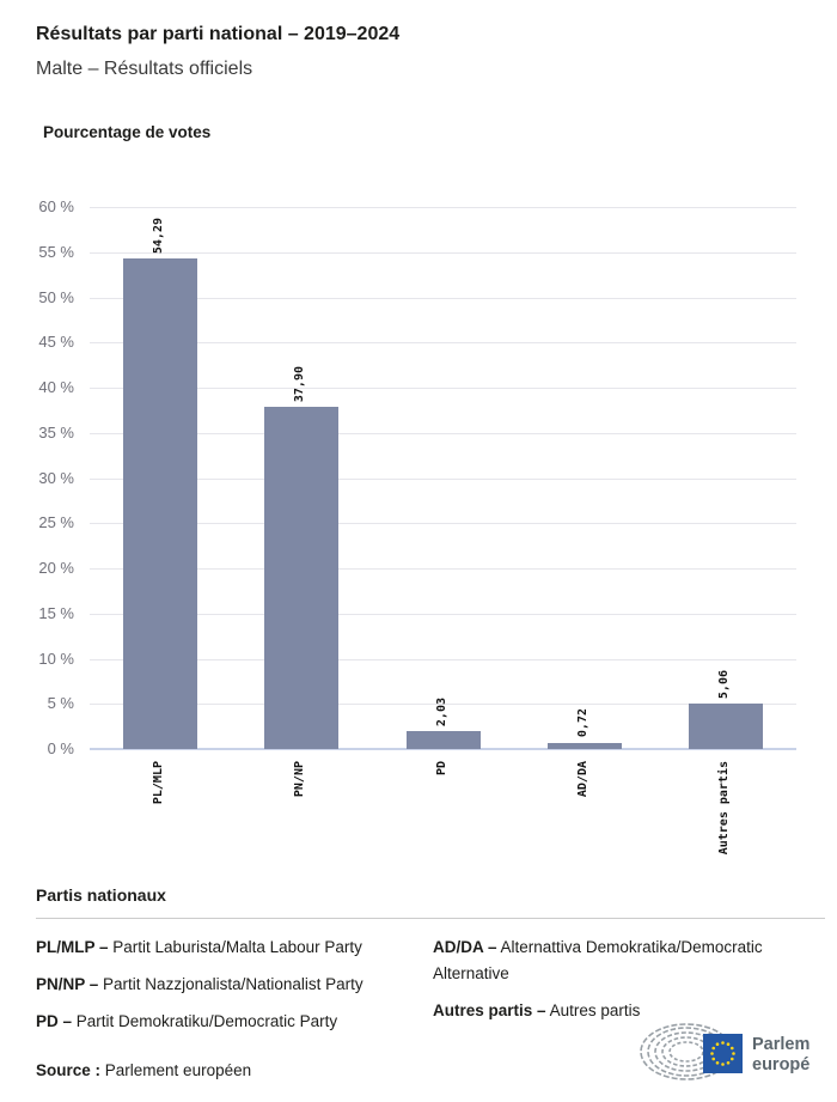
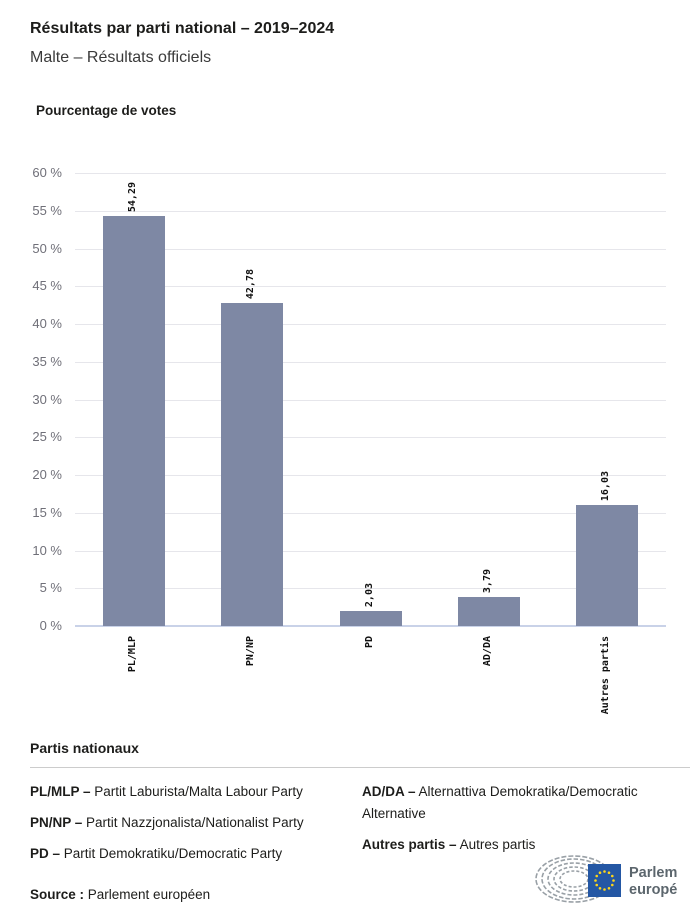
PN/NP: 37,90 -> 42,78
AD/DA: 0,72 -> 3,79
Autres partis: 5,06 -> 16,03
